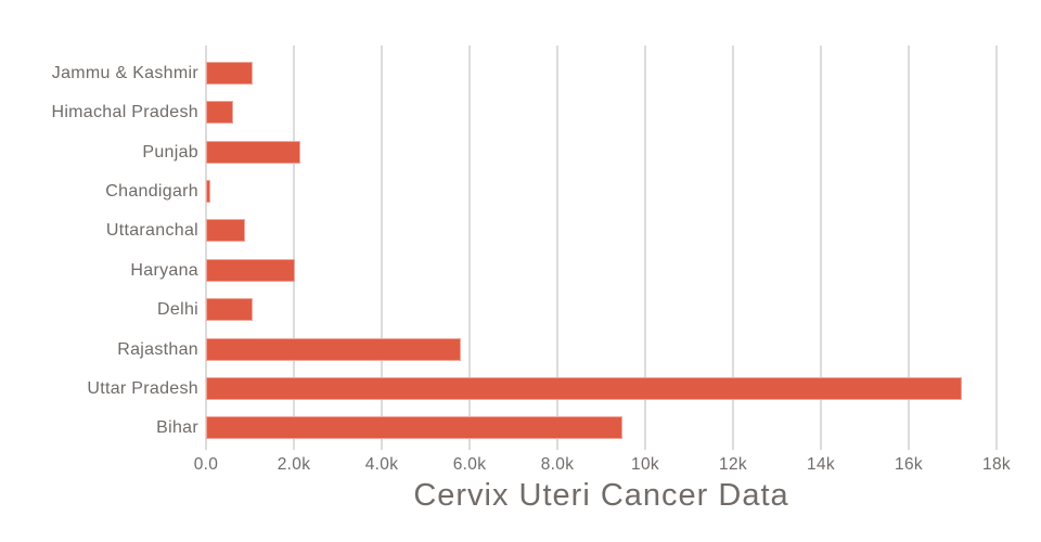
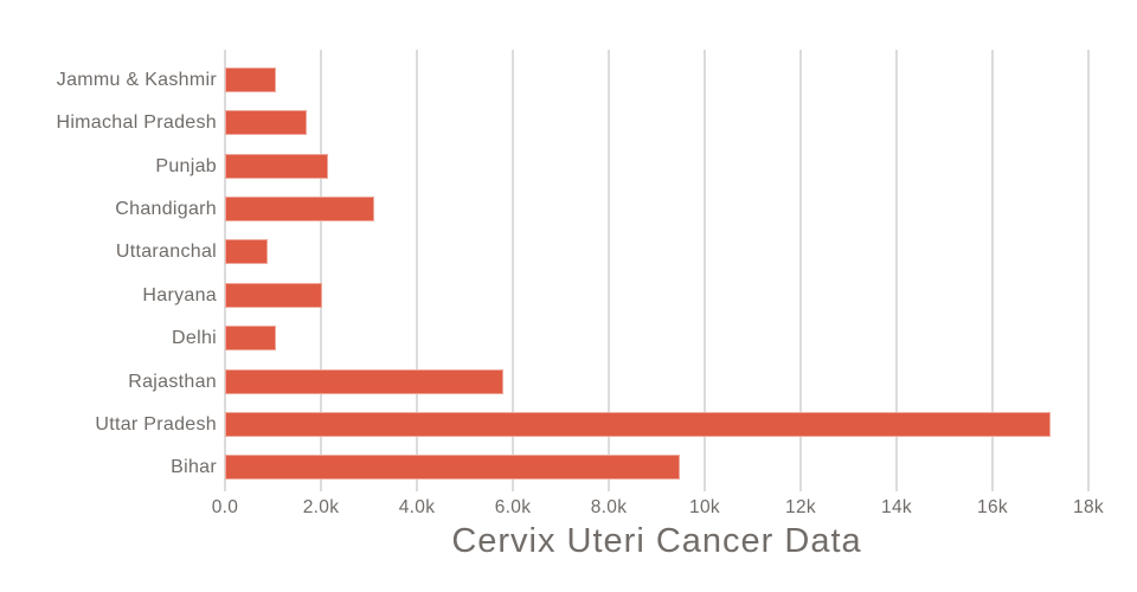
Himachal Pradesh: 0.6k -> 1.7k
Chandigarh: 0.1k -> 3.1k
